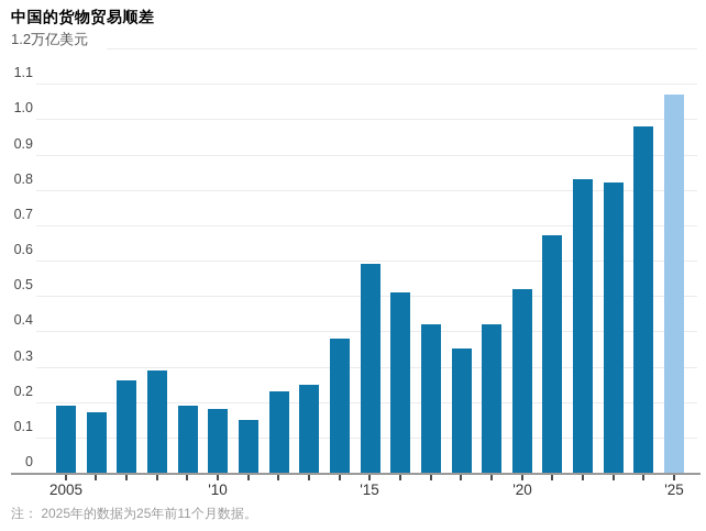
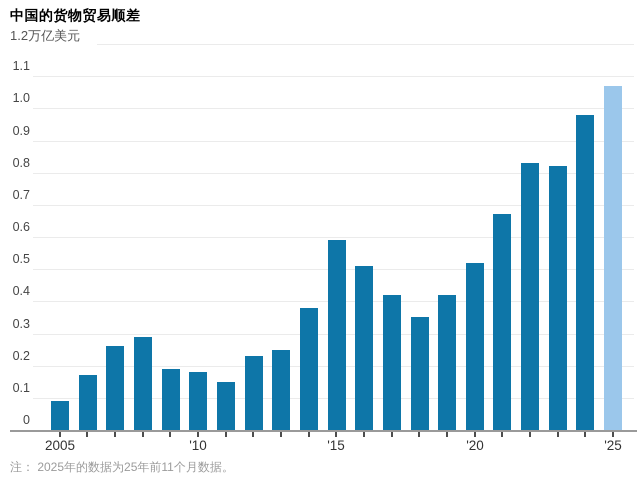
2005: 0.19 -> 0.09
